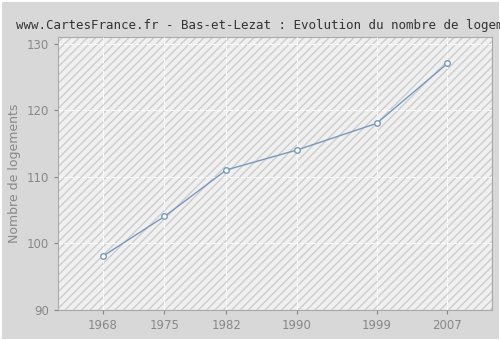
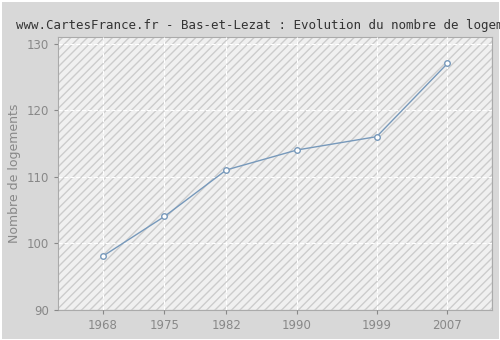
1999: 118 -> 116
